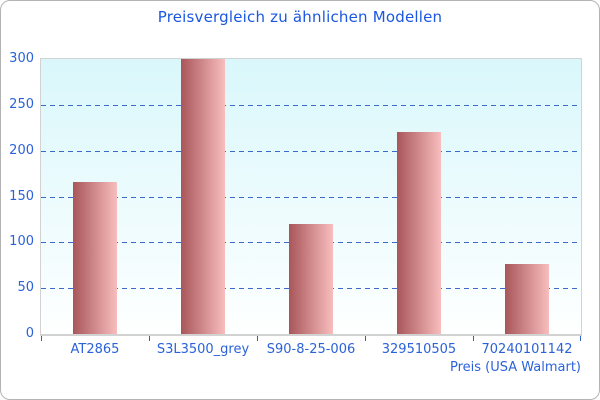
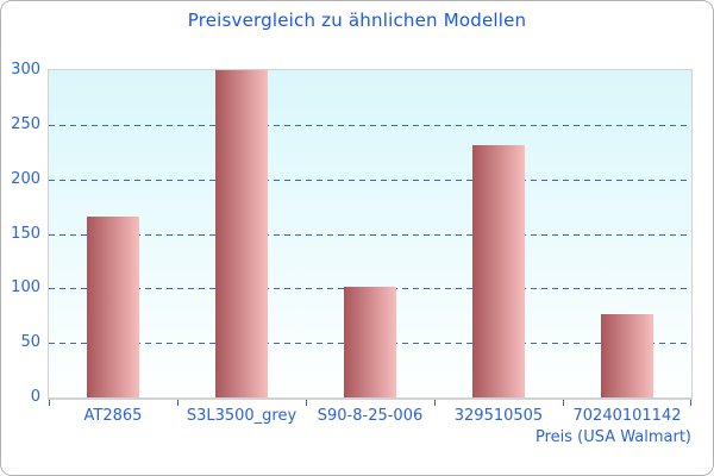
S90-8-25-006: 120 -> 100
329510505: 220 -> 230
